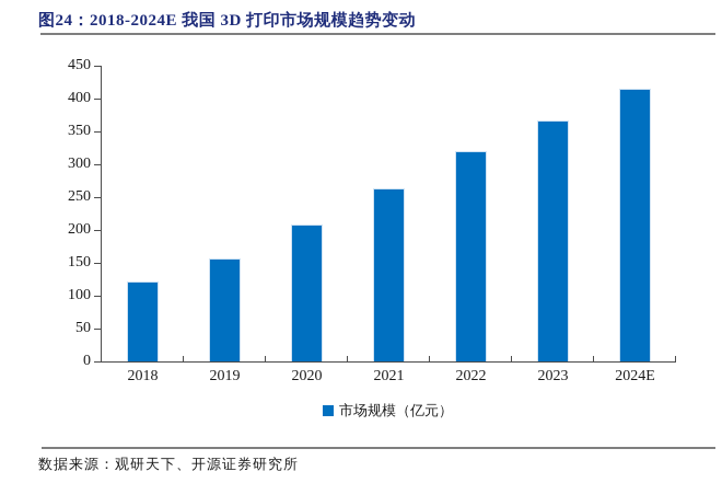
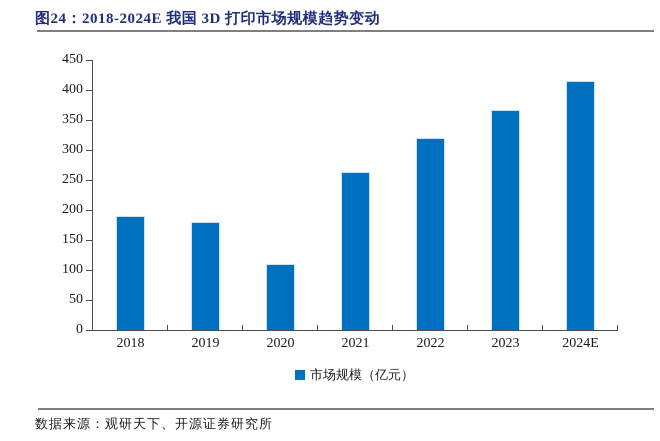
2018: 120 -> 190
2019: 160 -> 180
2020: 210 -> 110
